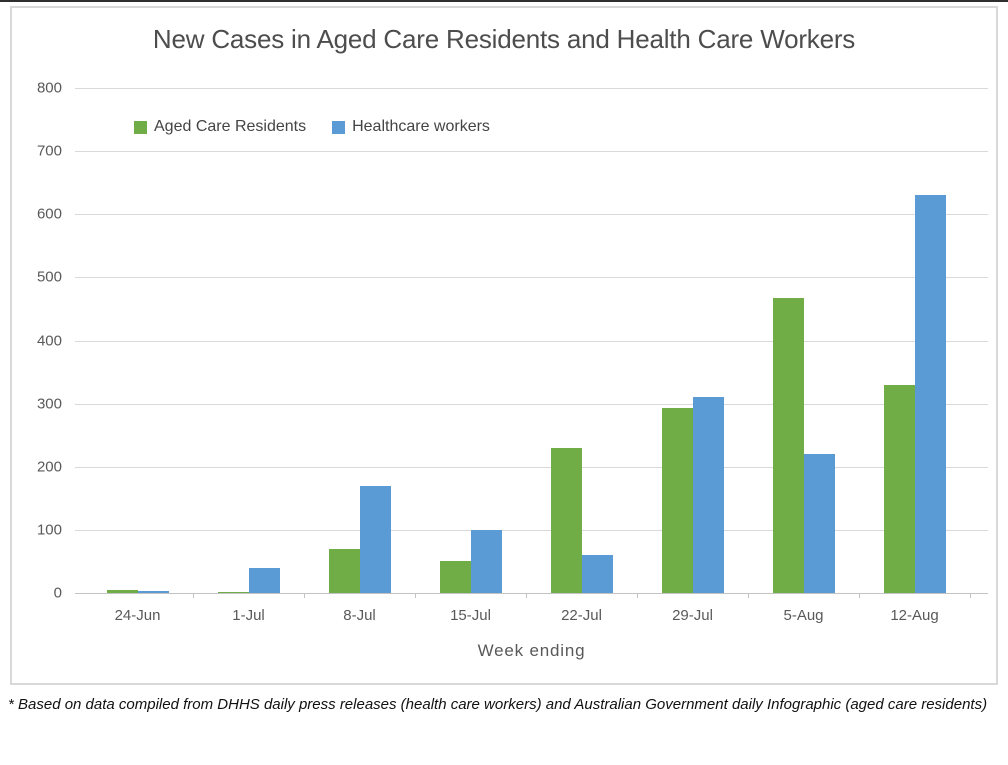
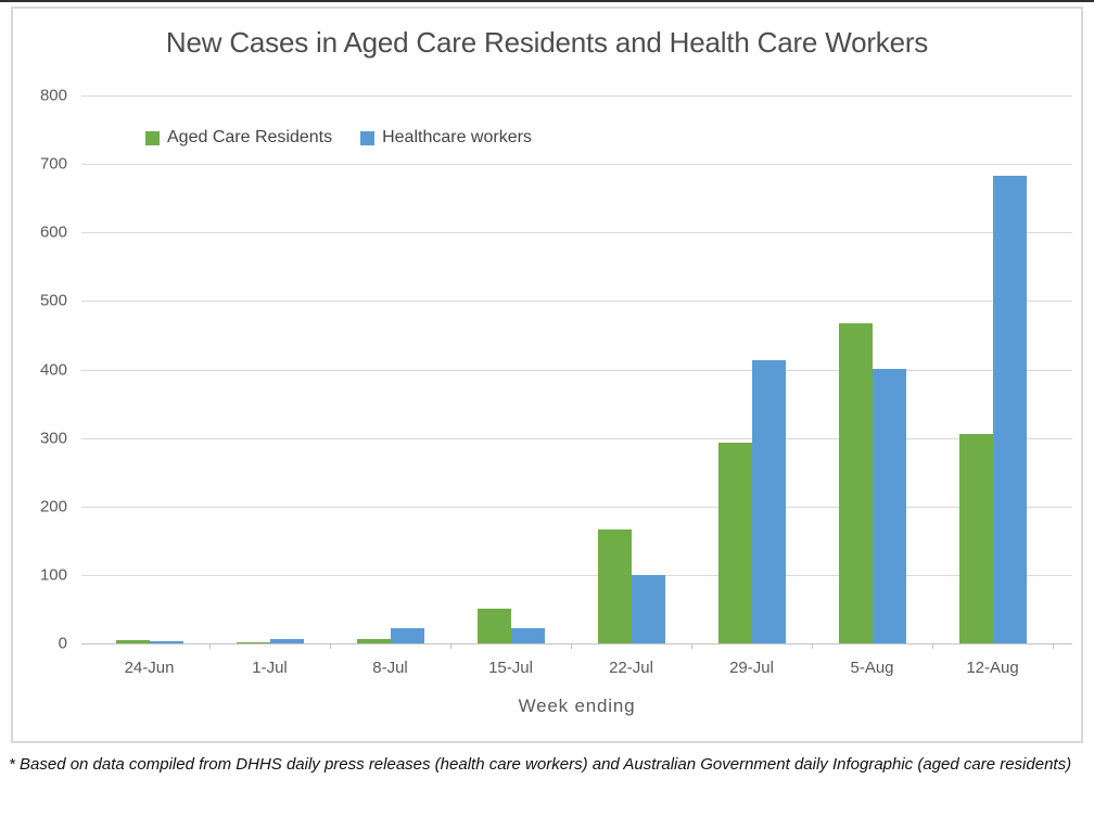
Healthcare workers/1-Jul: 40 -> 10
Aged Care Residents/8-Jul: 70 -> 10
Healthcare workers/8-Jul: 170 -> 20
Healthcare workers/15-Jul: 100 -> 20
Aged Care Residents/22-Jul: 230 -> 170
Healthcare workers/22-Jul: 60 -> 100
Healthcare workers/29-Jul: 310 -> 410
Healthcare workers/5-Aug: 220 -> 400
Aged Care Residents/12-Aug: 330 -> 310
Healthcare workers/12-Aug: 630 -> 680
